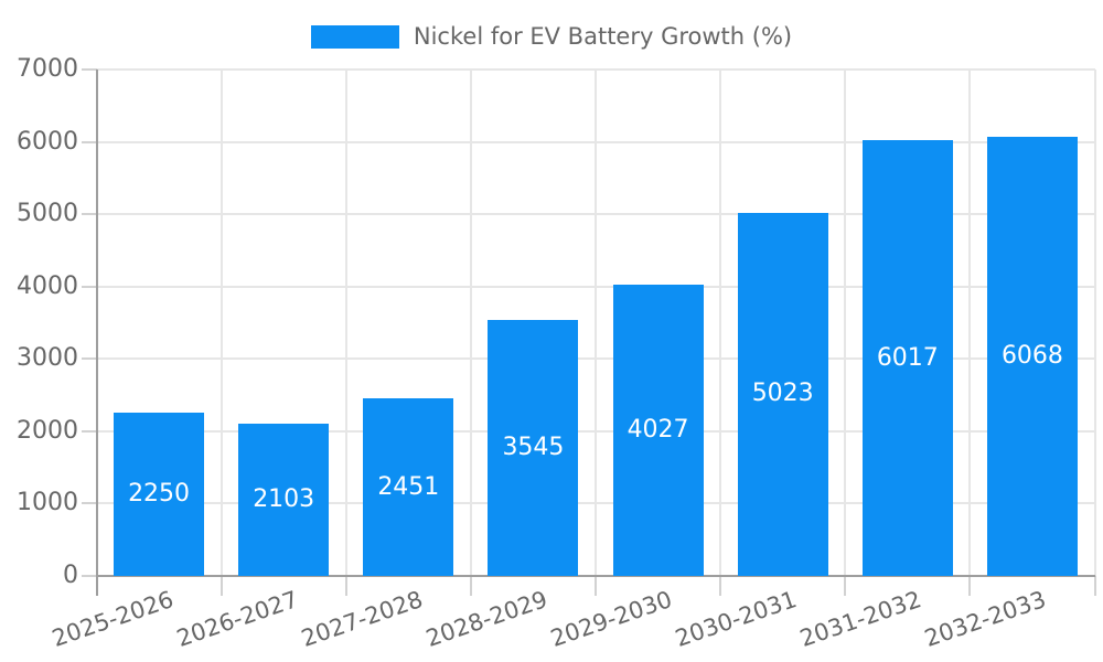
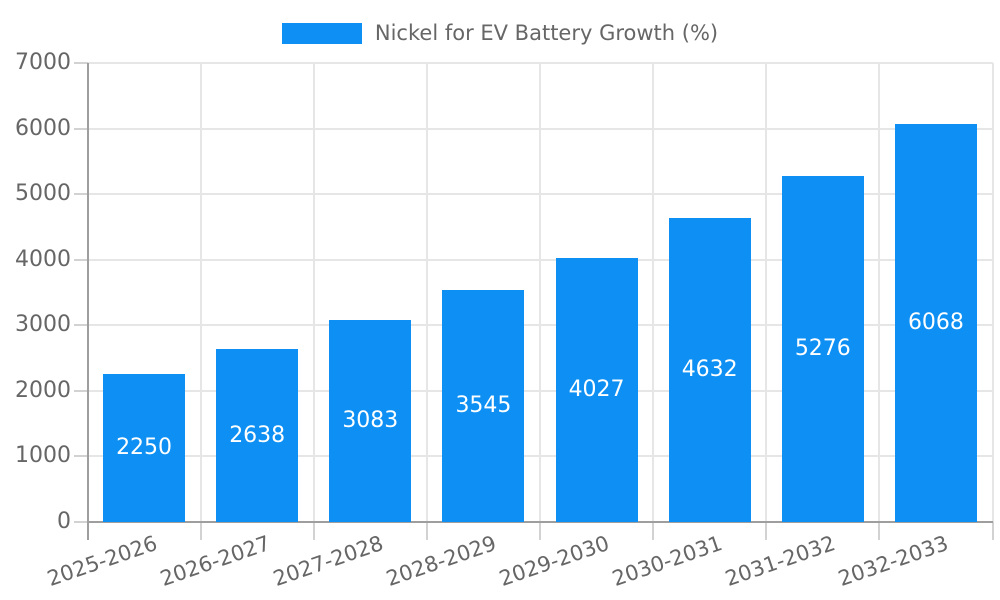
2026-2027: 2103 -> 2638
2027-2028: 2451 -> 3083
2030-2031: 5023 -> 4632
2031-2032: 6017 -> 5276
